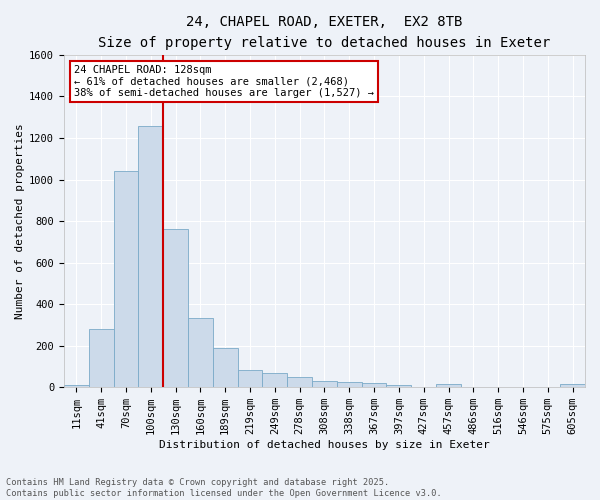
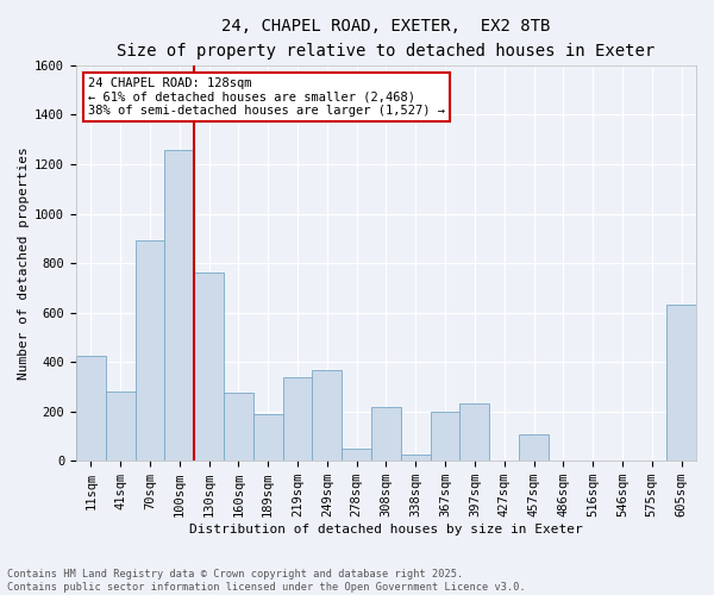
11sqm: 10 -> 425
70sqm: 1040 -> 890
160sqm: 335 -> 275
219sqm: 85 -> 340
249sqm: 70 -> 365
308sqm: 30 -> 220
367sqm: 20 -> 200
397sqm: 10 -> 230
457sqm: 15 -> 105
605sqm: 15 -> 630
